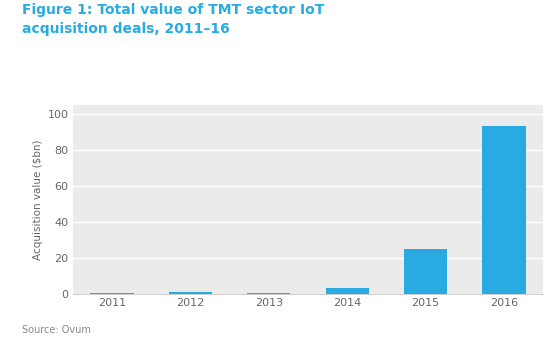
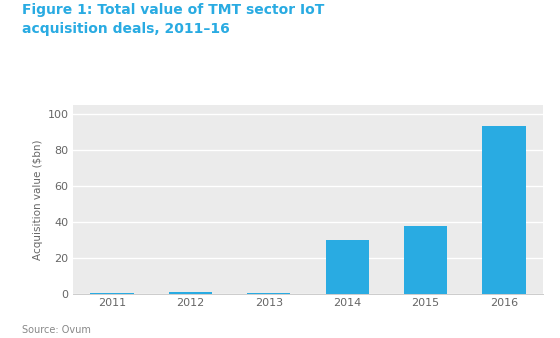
2014: 4 -> 30
2015: 25 -> 38
